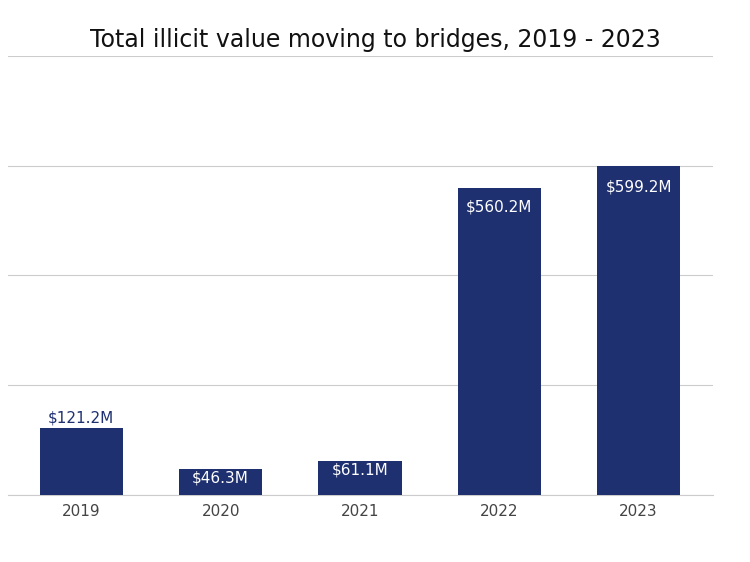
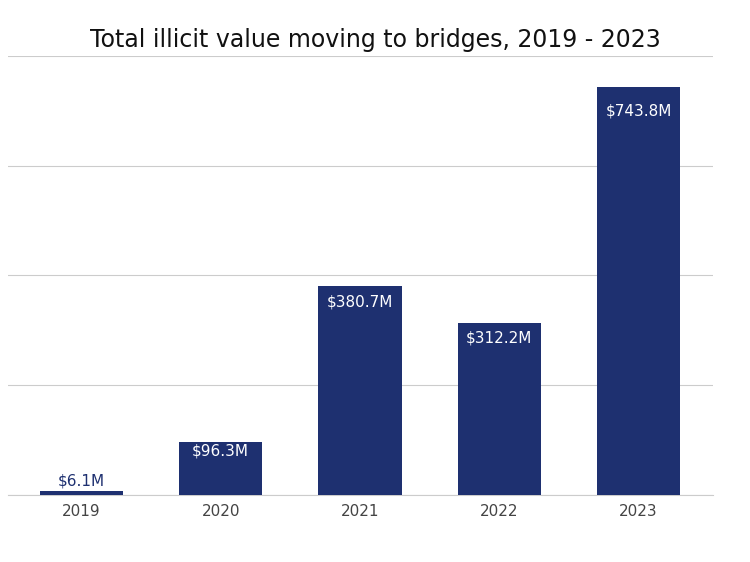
2019: $121.2M -> $6.1M
2020: $46.3M -> $96.3M
2021: $61.1M -> $380.7M
2022: $560.2M -> $312.2M
2023: $599.2M -> $743.8M
